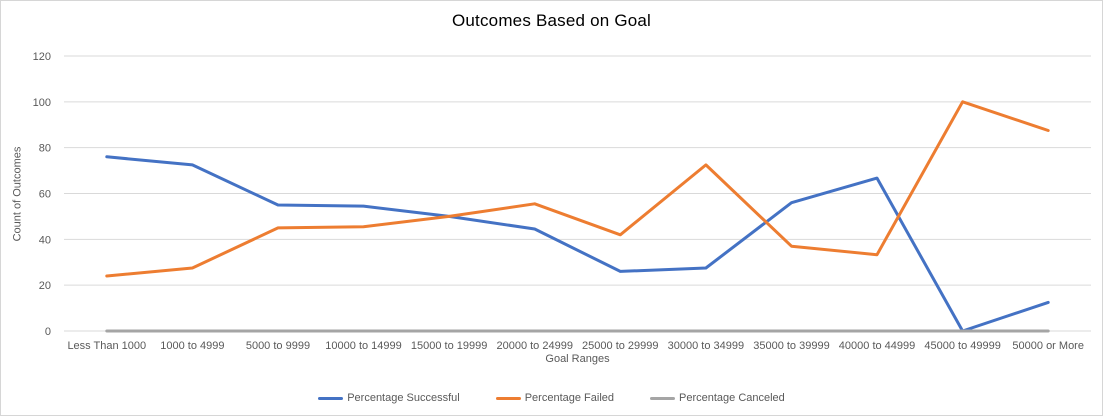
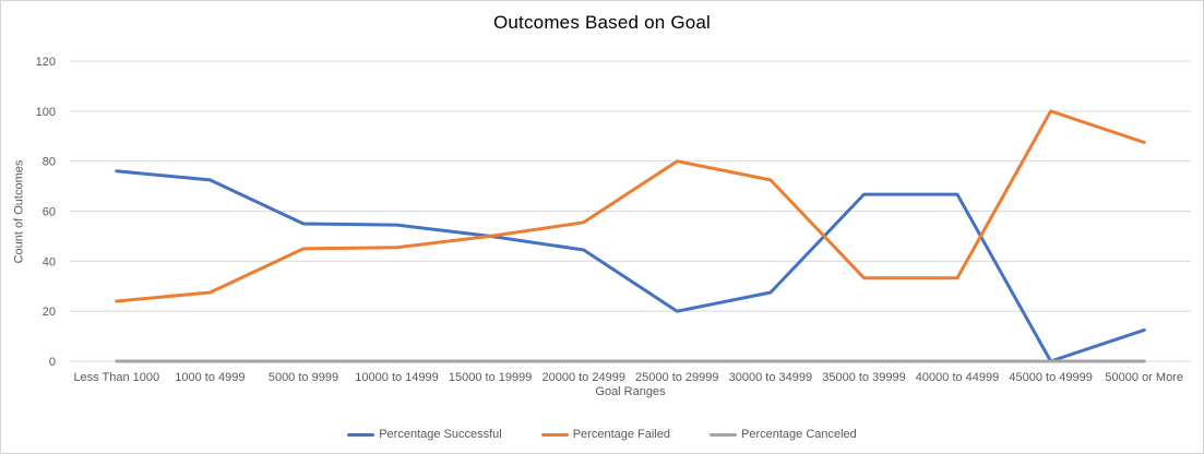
Percentage Successful/25000 to 29999: 26 -> 20
Percentage Failed/25000 to 29999: 42 -> 80
Percentage Successful/35000 to 39999: 56 -> 67
Percentage Failed/35000 to 39999: 37 -> 33
